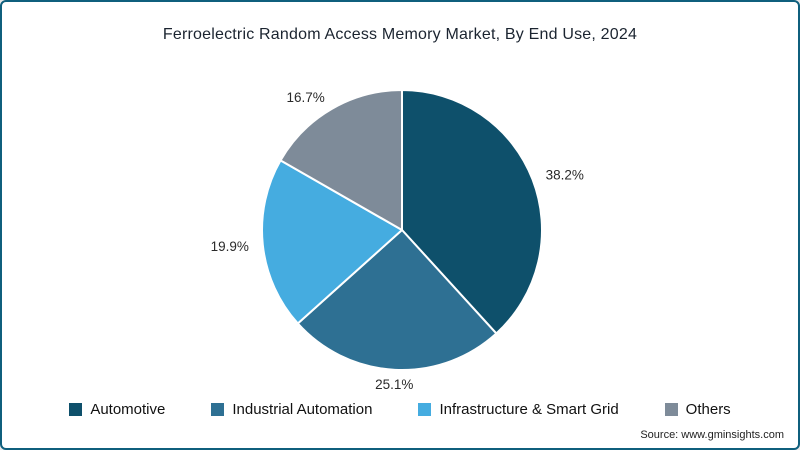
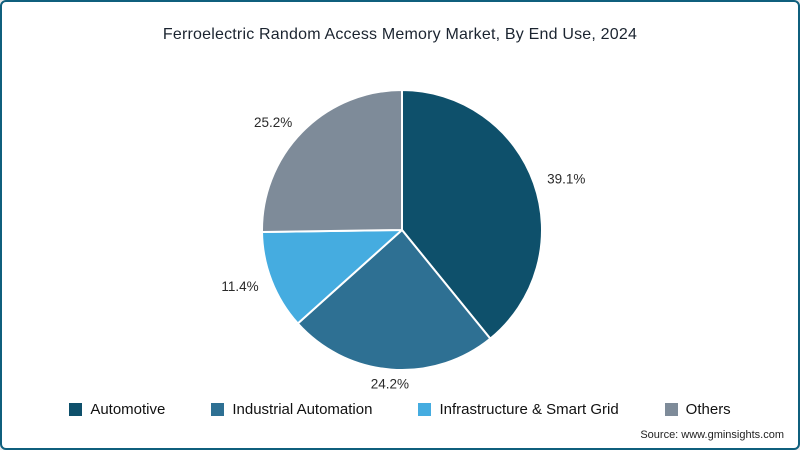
Automotive: 38.2% -> 39.1%
Industrial Automation: 25.1% -> 24.2%
Infrastructure & Smart Grid: 19.9% -> 11.4%
Others: 16.7% -> 25.2%
